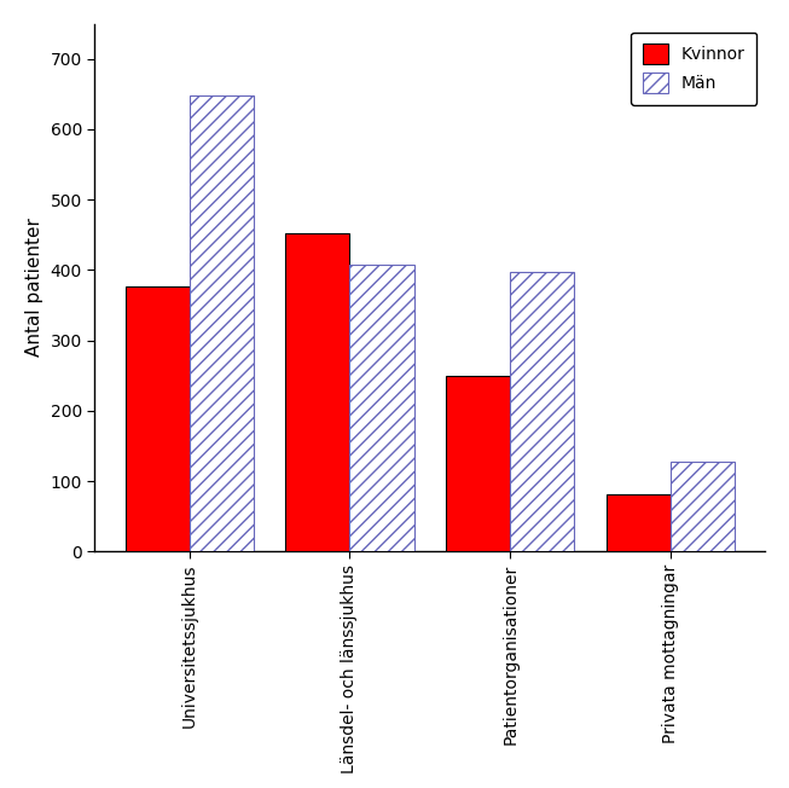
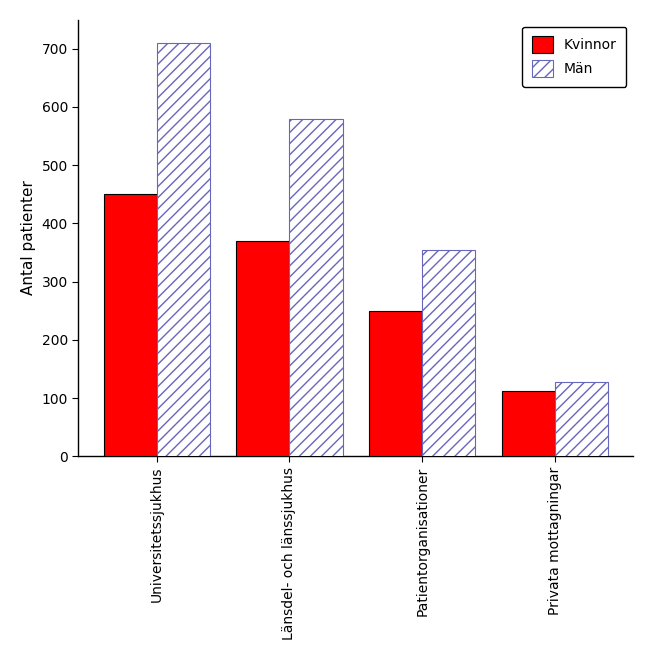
Kvinnor/Universitetssjukhus: 376 -> 450
Män/Universitetssjukhus: 648 -> 710
Kvinnor/Länsdel- och länssjukhus: 452 -> 370
Män/Länsdel- och länssjukhus: 408 -> 580
Män/Patientorganisationer: 398 -> 355
Kvinnor/Privata mottagningar: 82 -> 113
